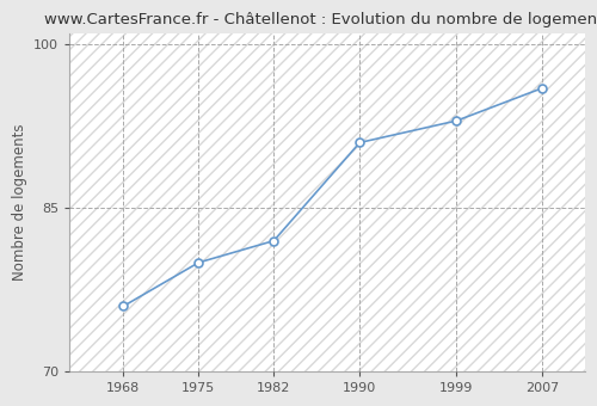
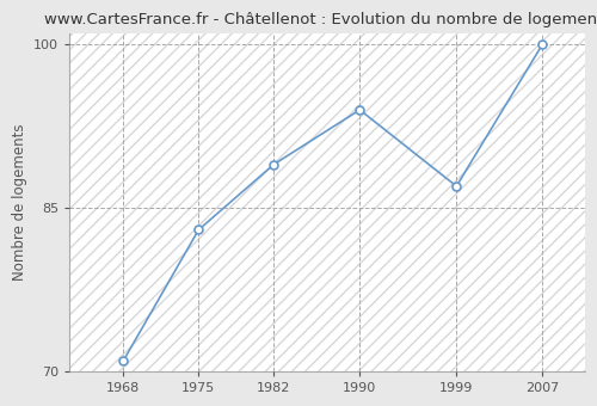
1968: 76 -> 71
1975: 80 -> 83
1982: 82 -> 89
1990: 91 -> 94
1999: 93 -> 87
2007: 96 -> 100
